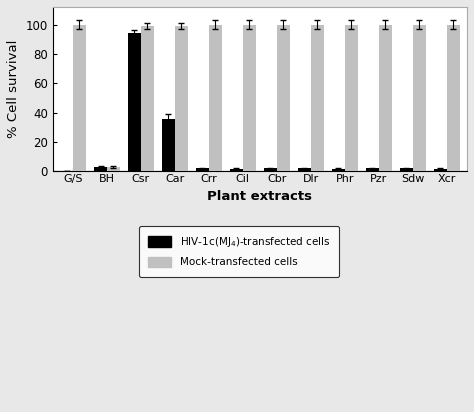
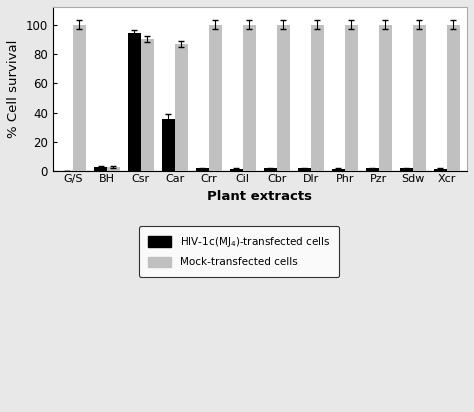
Mock-transfected cells/Csr: 99 -> 90
Mock-transfected cells/Car: 99 -> 87
